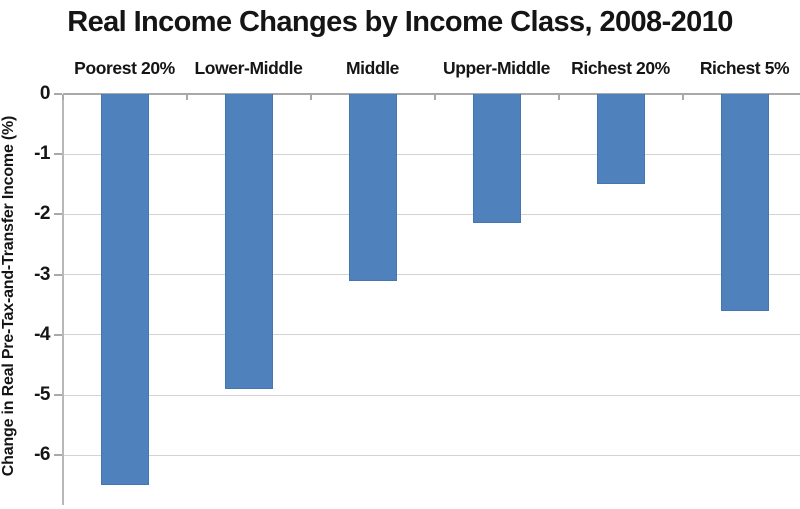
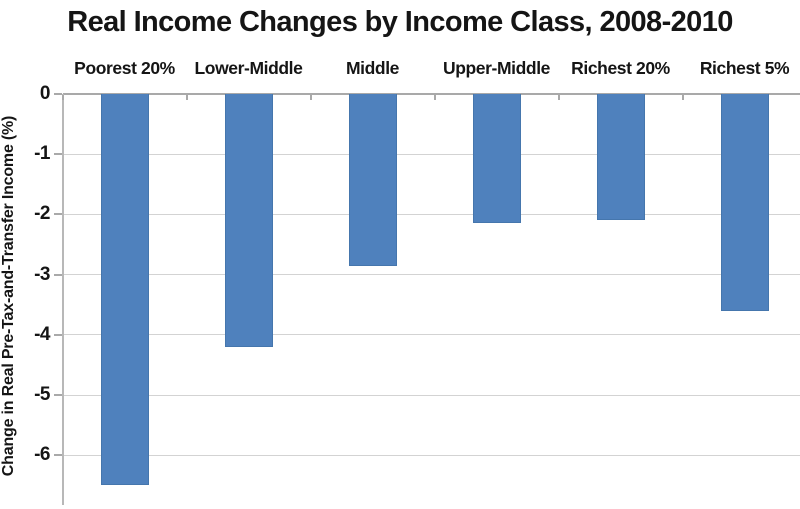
Lower-Middle: -4.9 -> -4.2
Middle: -3.1 -> -2.9
Richest 20%: -1.5 -> -2.1
